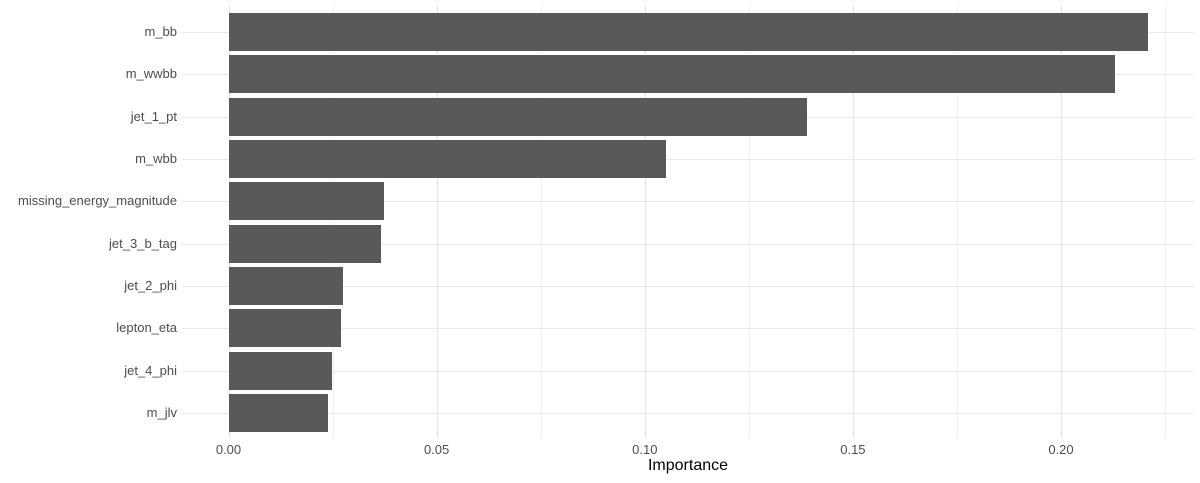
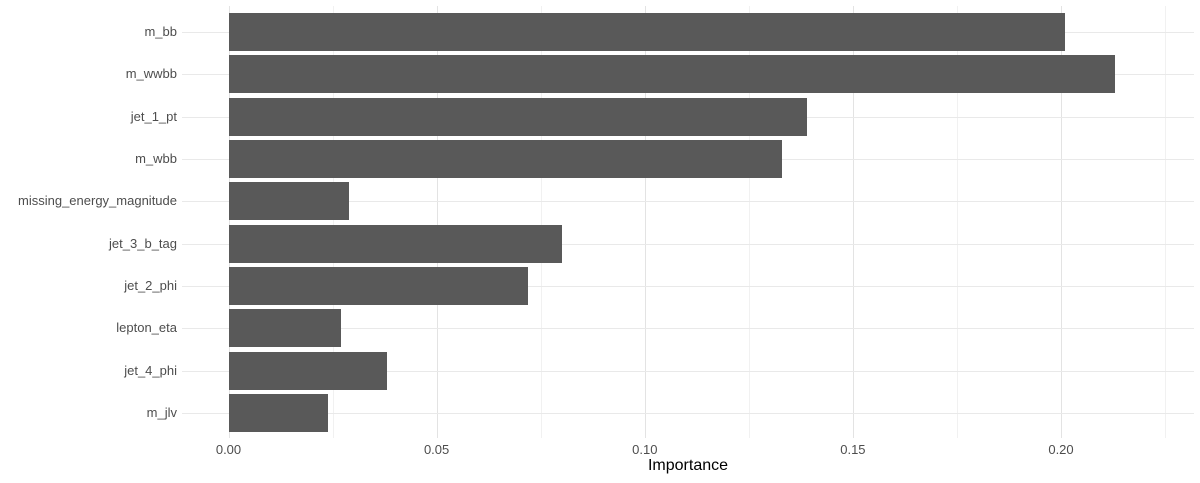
m_bb: 0.221 -> 0.201
m_wbb: 0.105 -> 0.133
missing_energy_magnitude: 0.037 -> 0.029
jet_3_b_tag: 0.037 -> 0.080
jet_2_phi: 0.028 -> 0.072
jet_4_phi: 0.025 -> 0.038
